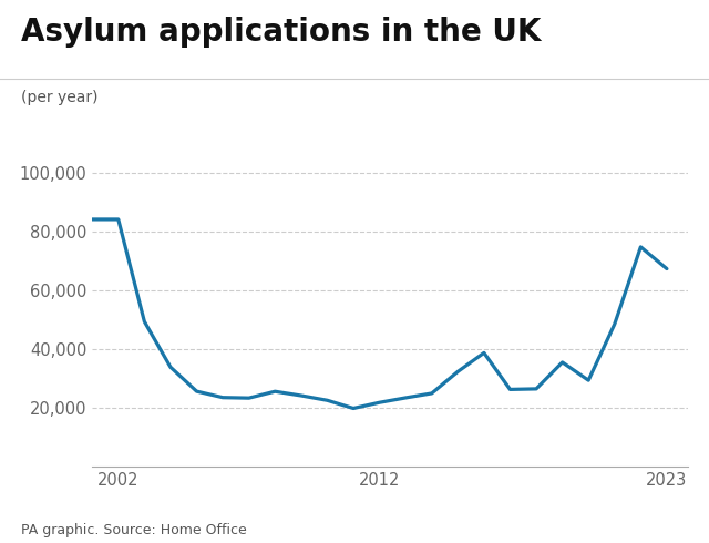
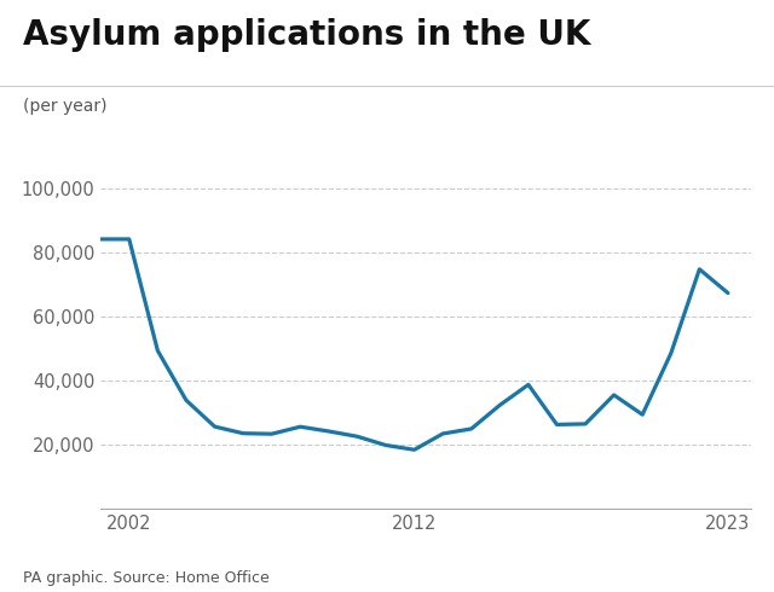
2012: 21,900 -> 18,500
